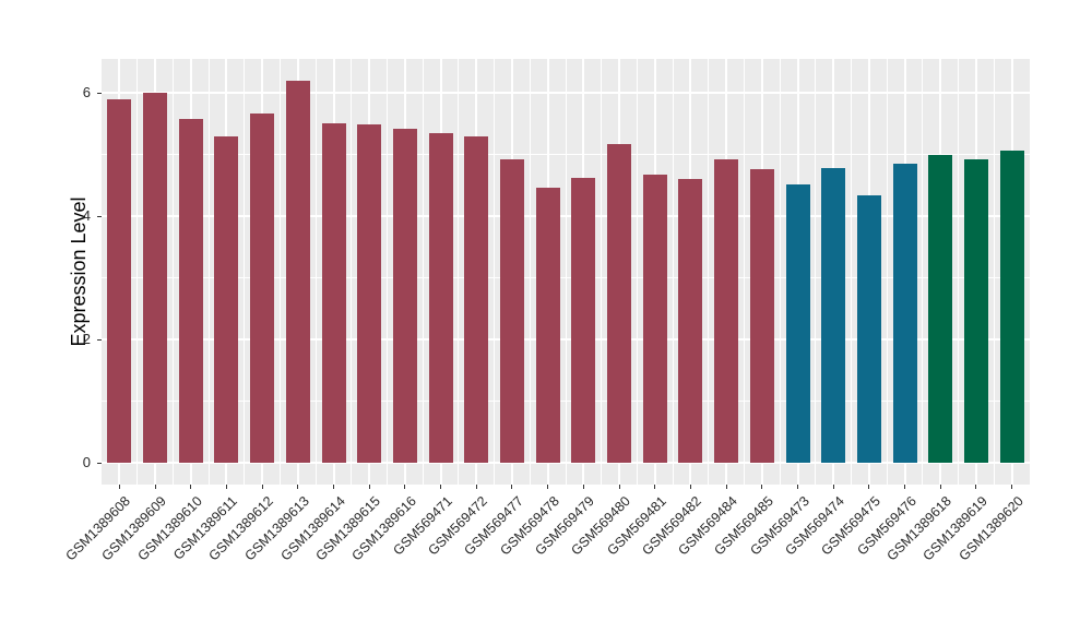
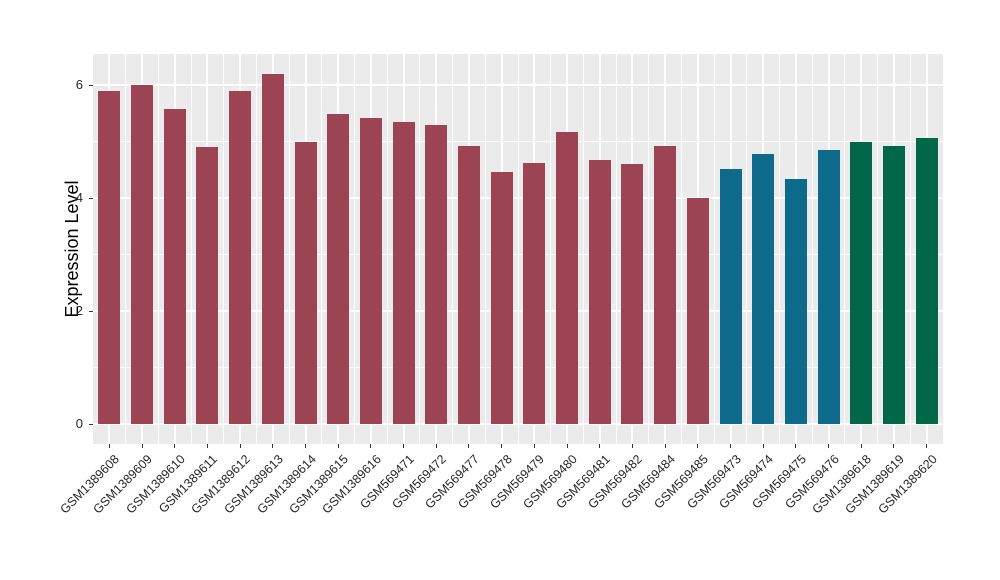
GSM1389611: 5.3 -> 4.9
GSM1389612: 5.7 -> 5.9
GSM1389614: 5.5 -> 5.0
GSM569485: 4.8 -> 4.0
